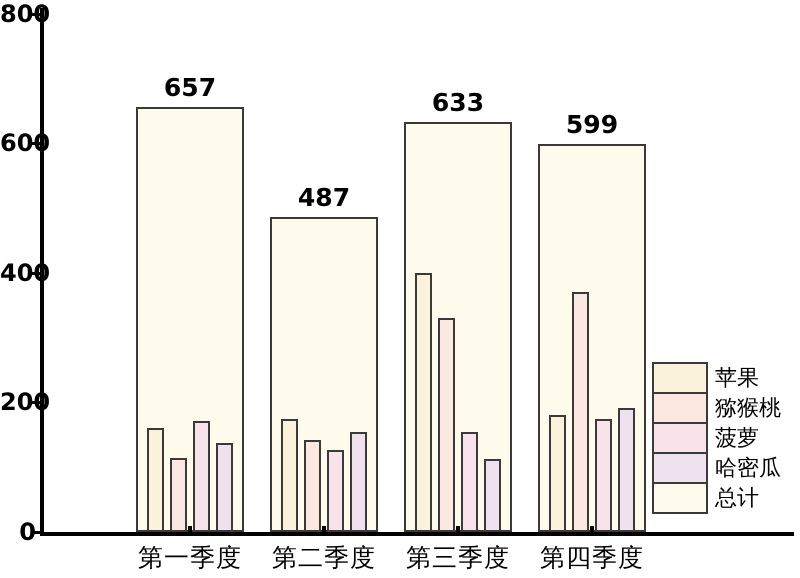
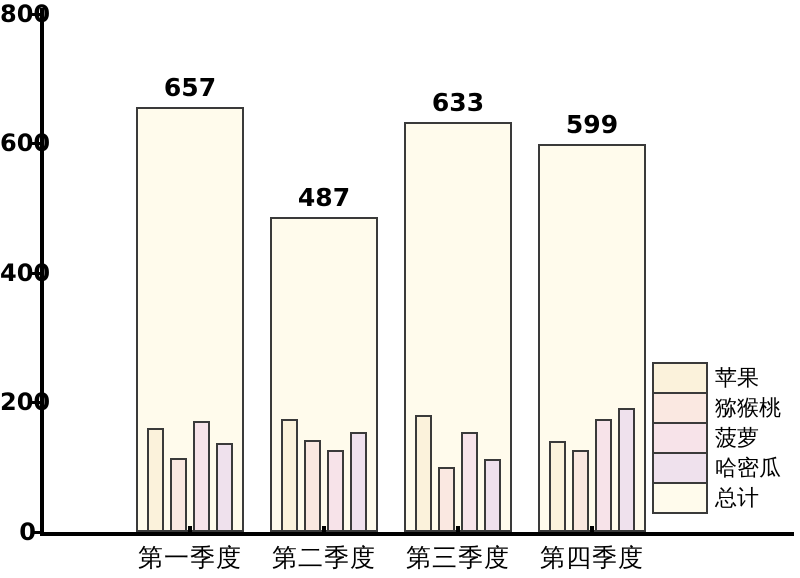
苹果/第三季度: 400 -> 180
猕猴桃/第三季度: 330 -> 100
苹果/第四季度: 180 -> 140
猕猴桃/第四季度: 370 -> 130
